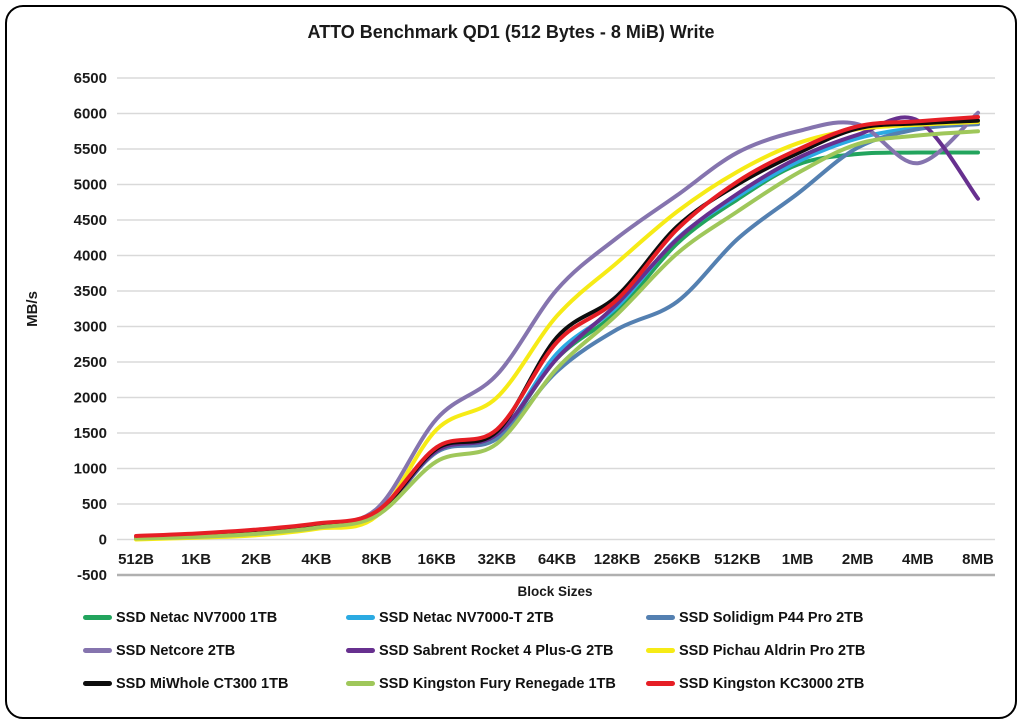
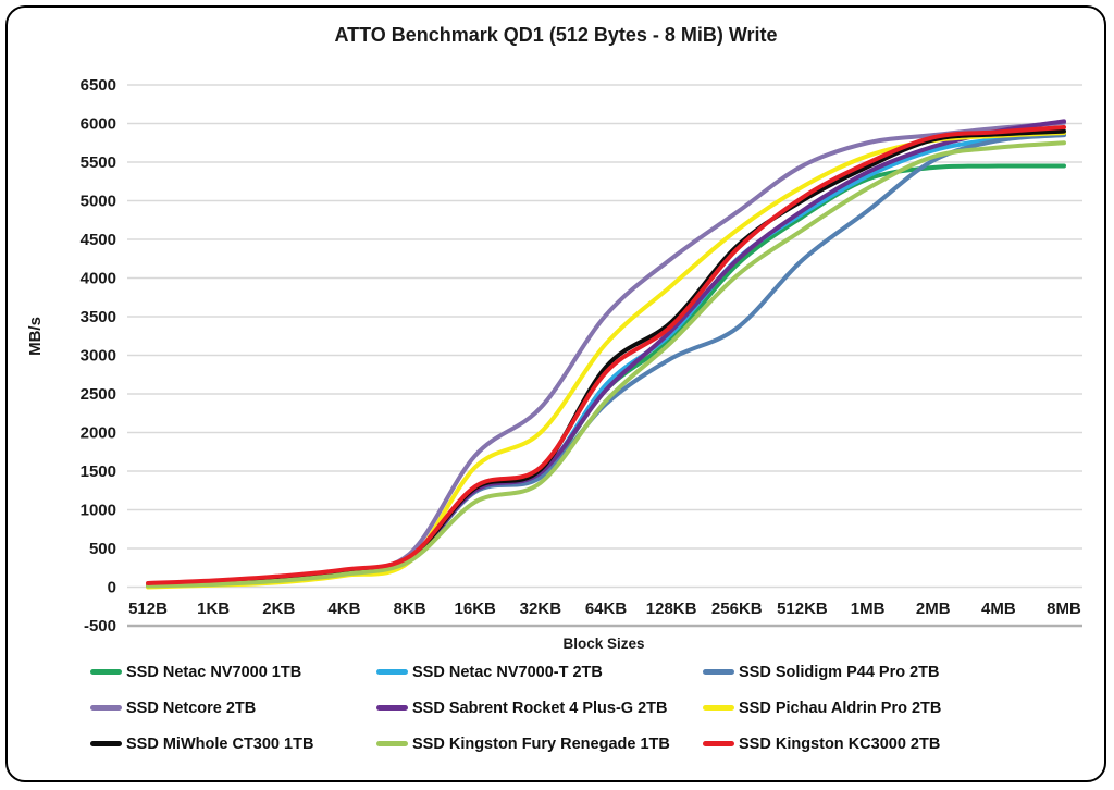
SSD Netcore 2TB/4MB: 5300 -> 5900
SSD Sabrent Rocket 4 Plus-G 2TB/8MB: 4800 -> 6000
